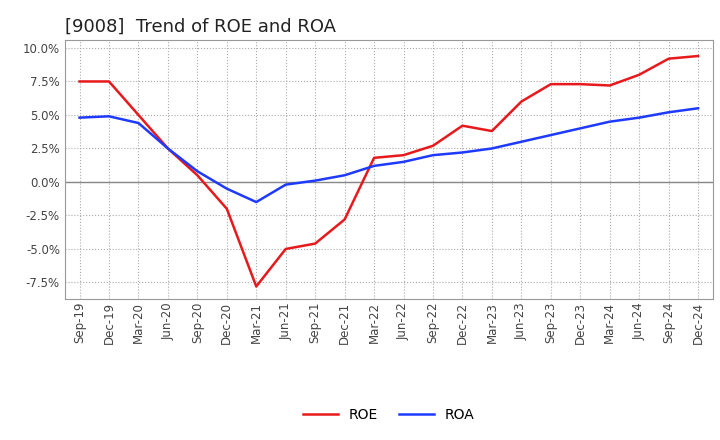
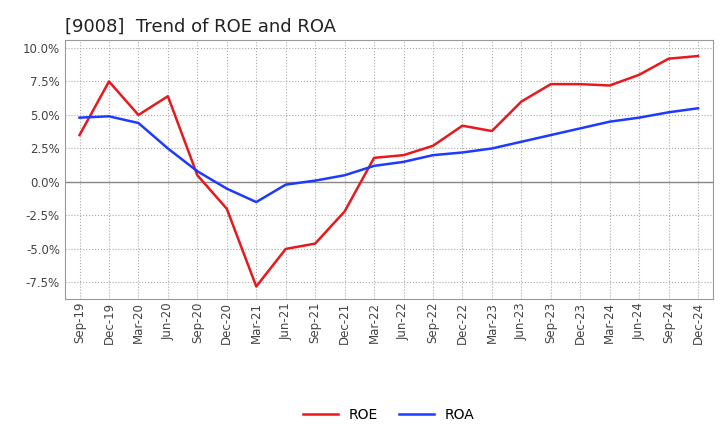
ROE/Sep-19: 7.5% -> 3.5%
ROE/Jun-20: 2.5% -> 6.4%
ROE/Dec-21: -2.8% -> -2.2%
